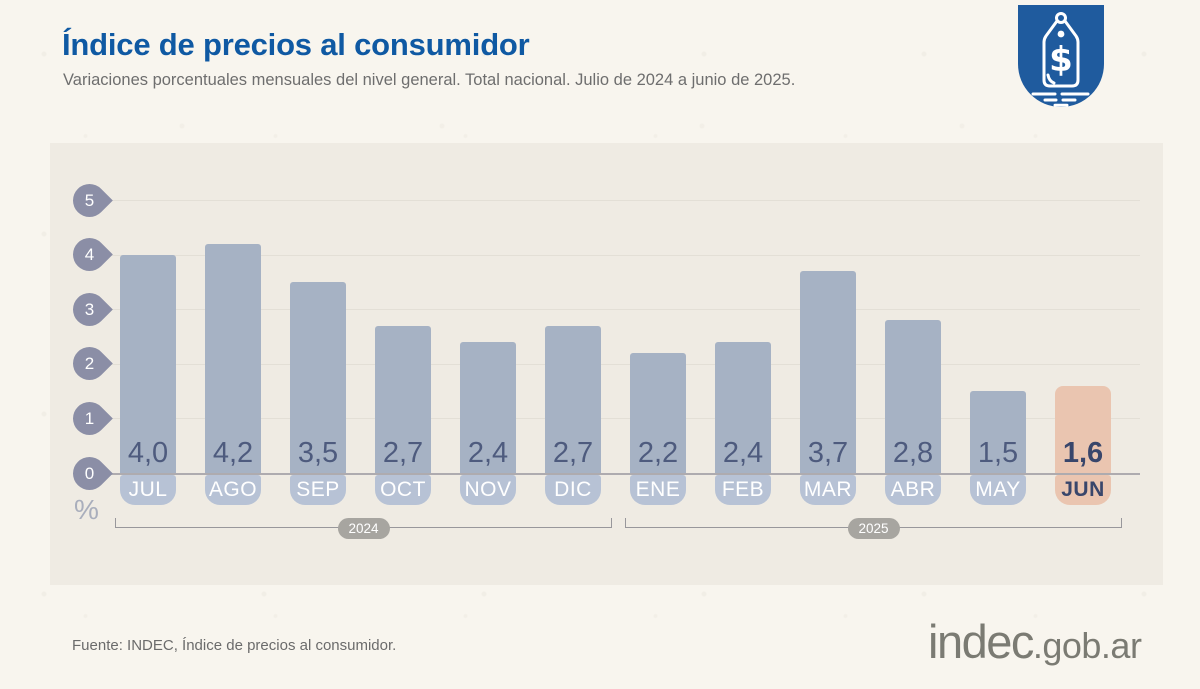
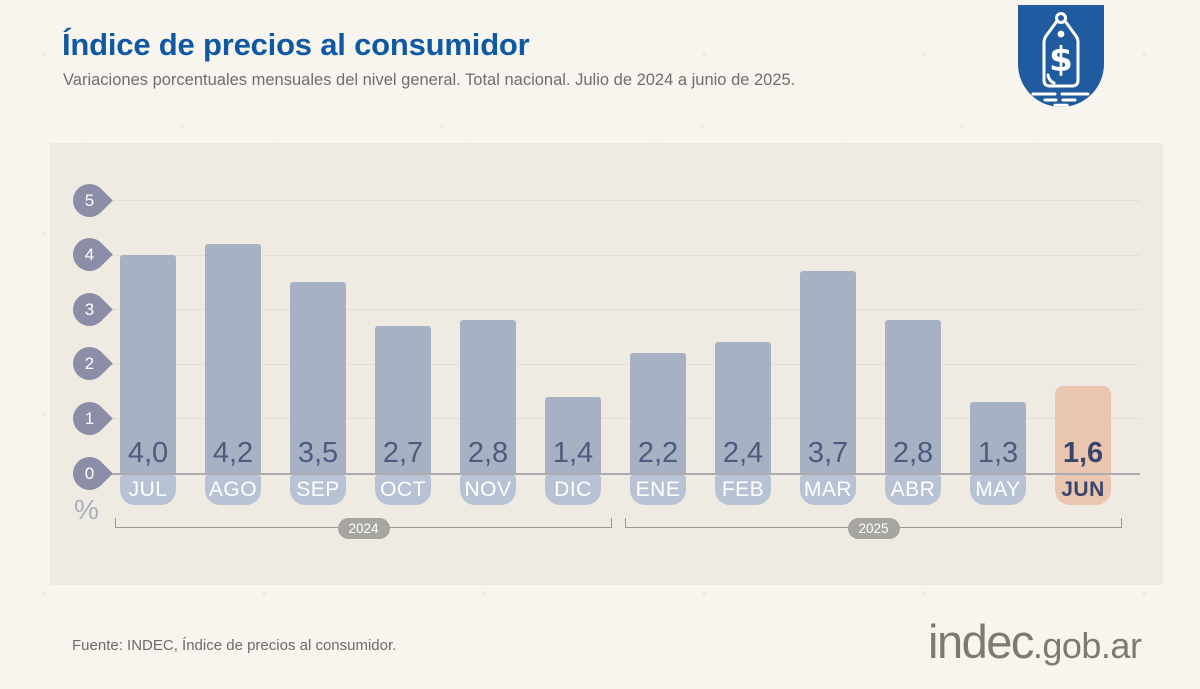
NOV: 2,4 -> 2,8
DIC: 2,7 -> 1,4
MAY: 1,5 -> 1,3
